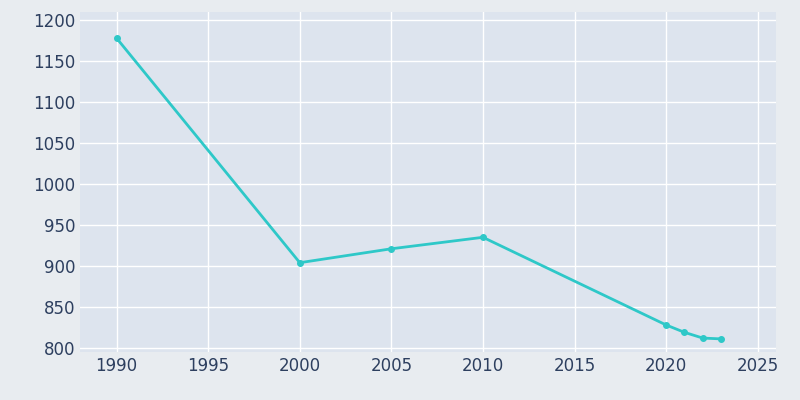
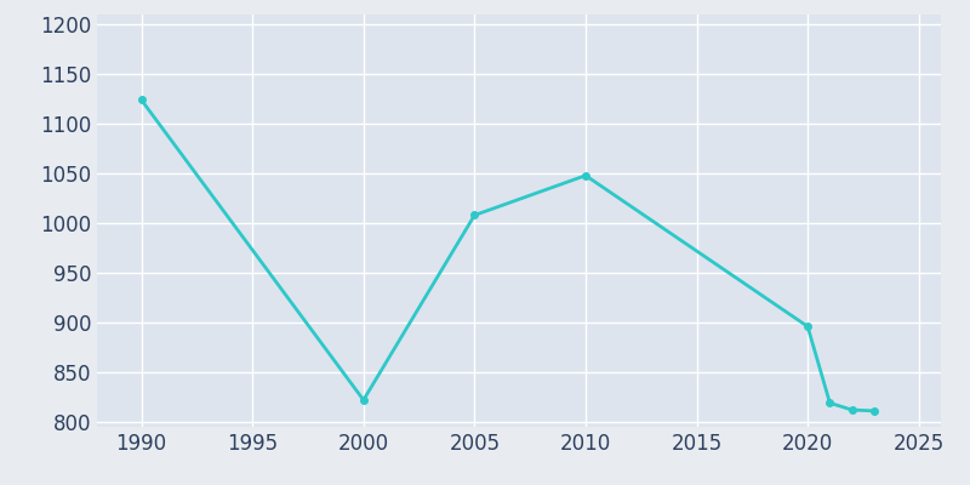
1990: 1178 -> 1124
2000: 904 -> 822
2005: 921 -> 1008
2010: 935 -> 1048
2020: 828 -> 896
